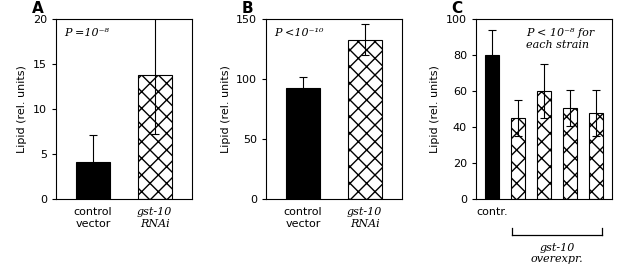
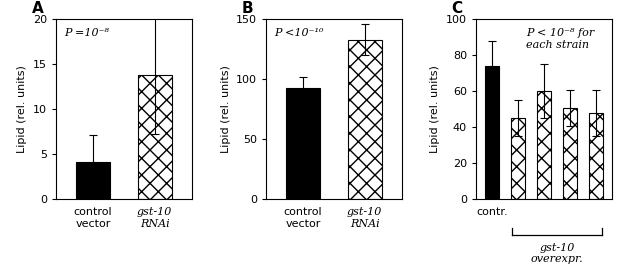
contr.: 80 -> 74
